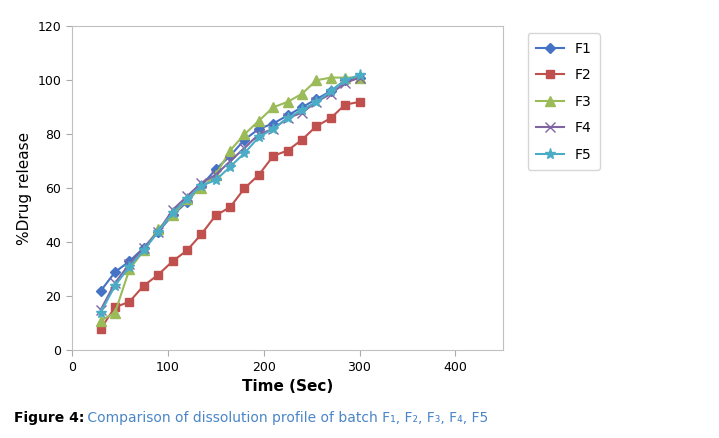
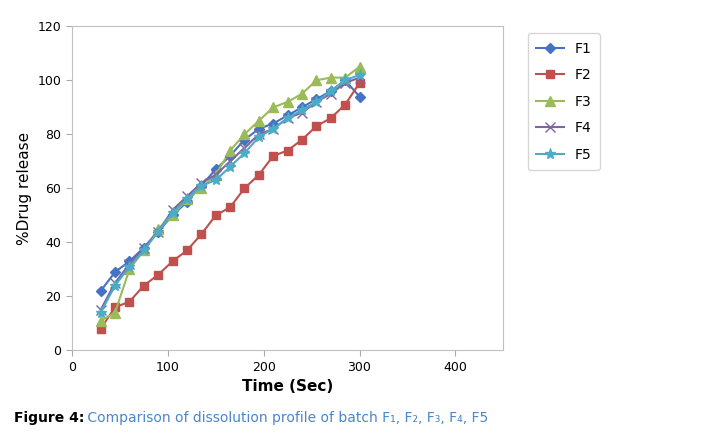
F1/300: 101 -> 94
F2/300: 92 -> 99
F3/300: 101 -> 105
